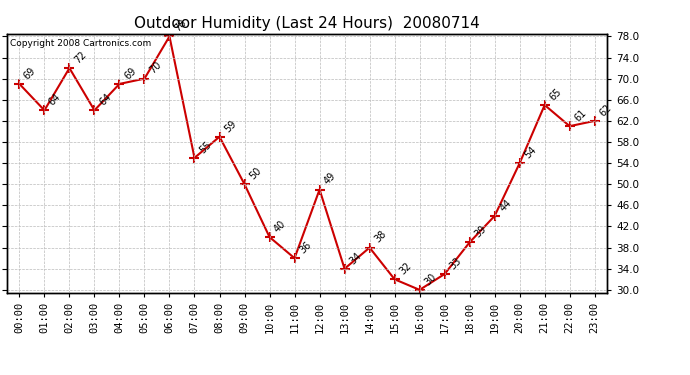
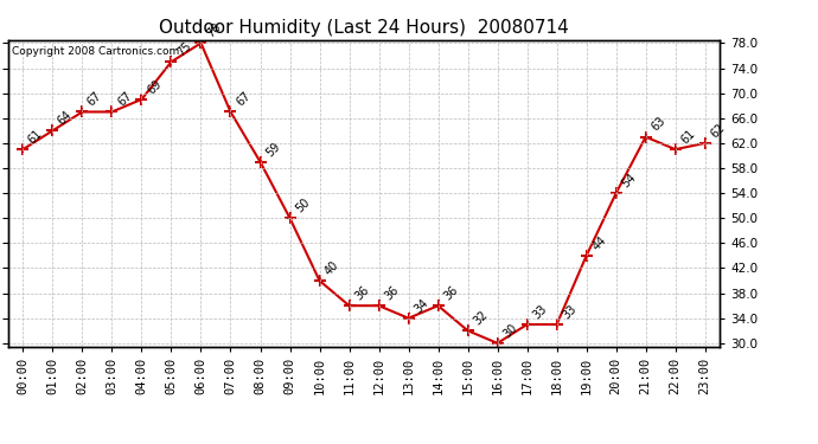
00:00: 69 -> 61
02:00: 72 -> 67
03:00: 64 -> 67
05:00: 70 -> 75
07:00: 55 -> 67
12:00: 49 -> 36
14:00: 38 -> 36
18:00: 39 -> 33
21:00: 65 -> 63
